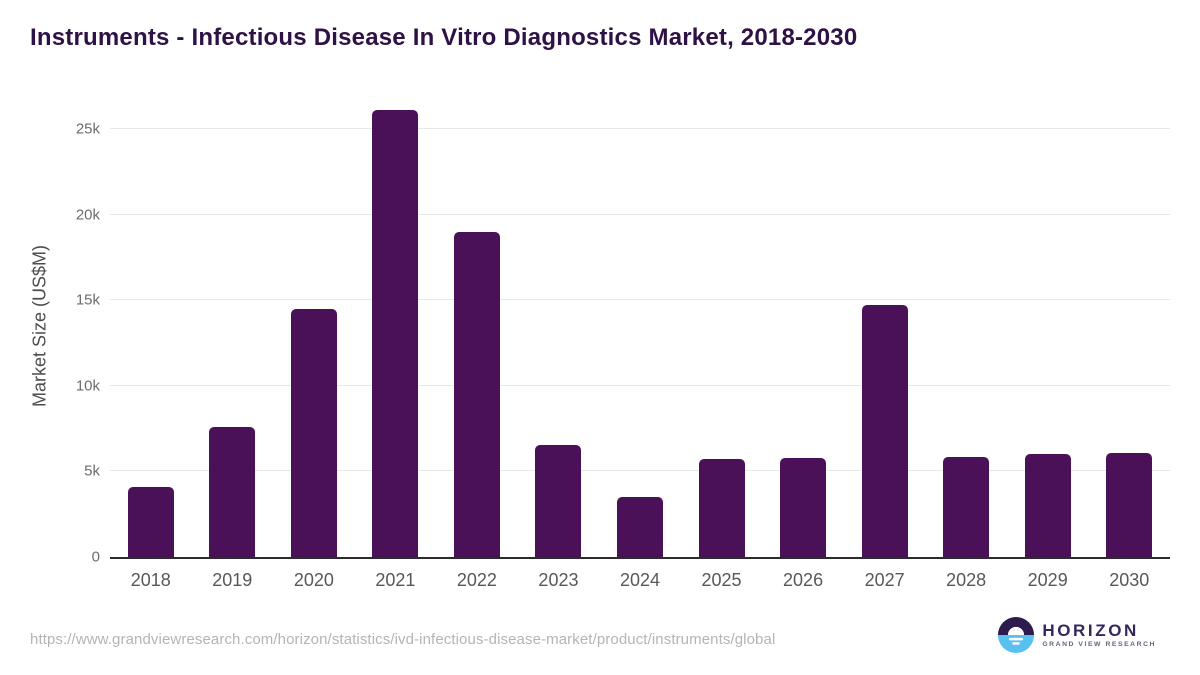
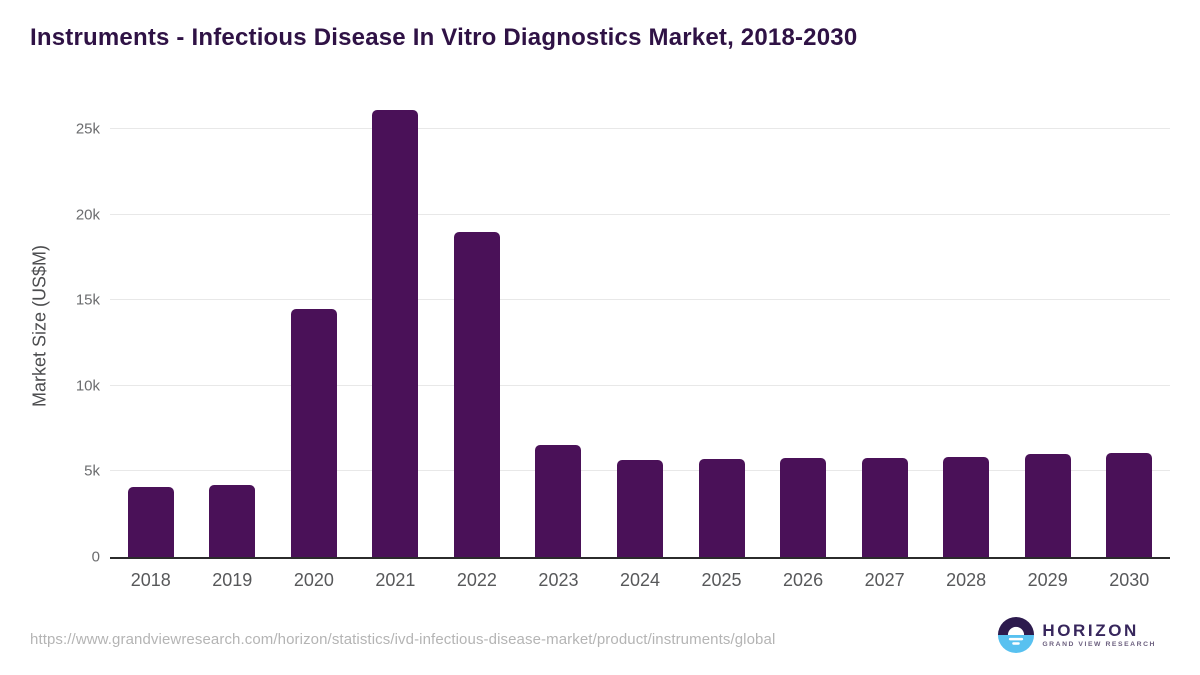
2019: 7.6k -> 4.2k
2024: 3.5k -> 5.7k
2027: 14.7k -> 5.8k
